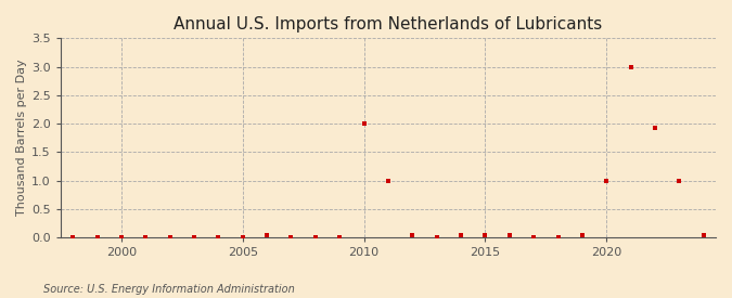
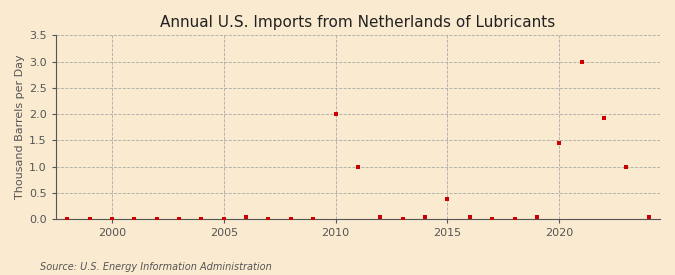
2015: 0.03 -> 0.38
2020: 1.00 -> 1.44
